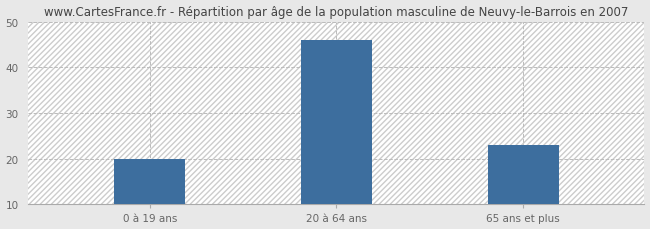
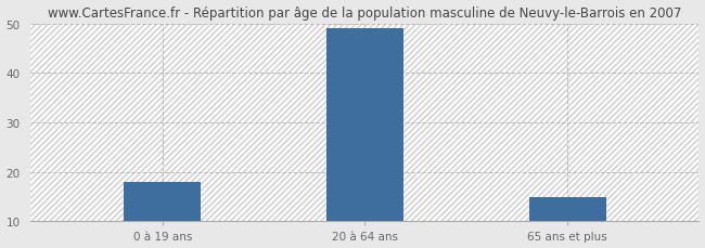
0 à 19 ans: 20 -> 18
20 à 64 ans: 46 -> 49
65 ans et plus: 23 -> 15
